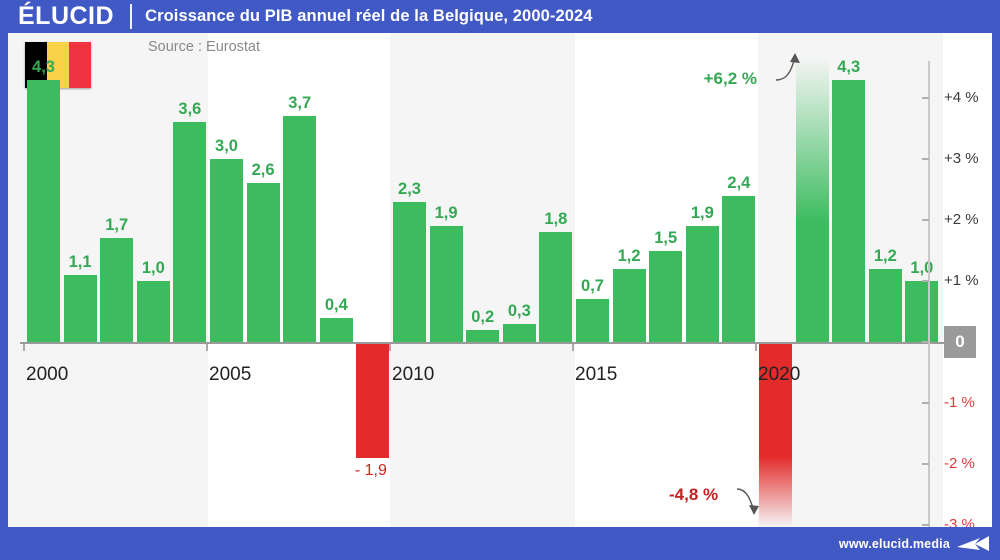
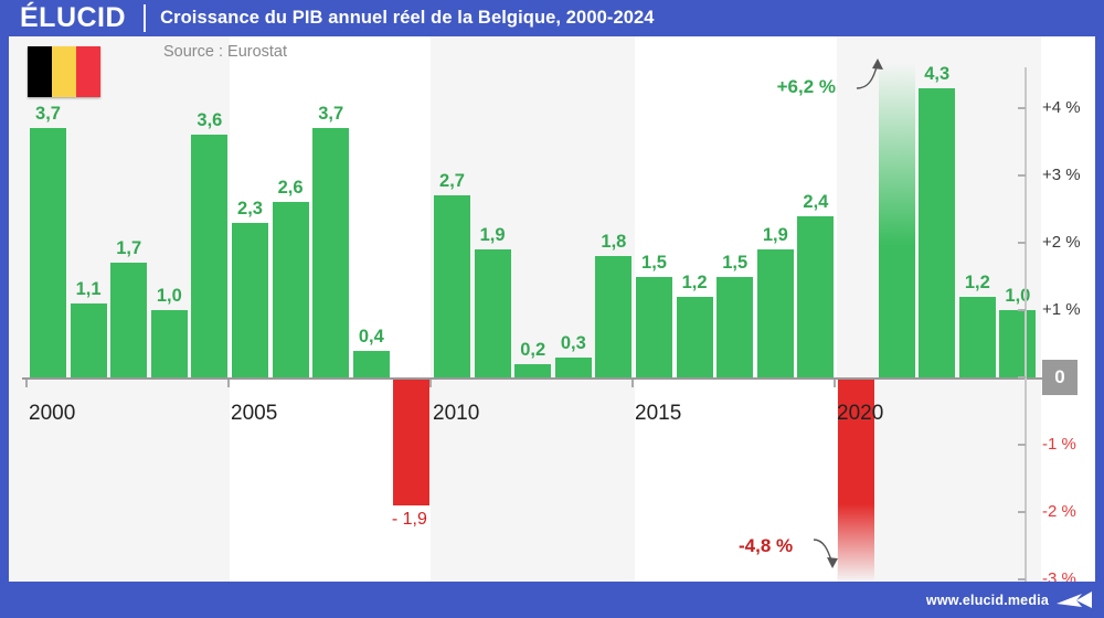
2000: 4,3 -> 3,7
2005: 3,0 -> 2,3
2010: 2,3 -> 2,7
2015: 0,7 -> 1,5
